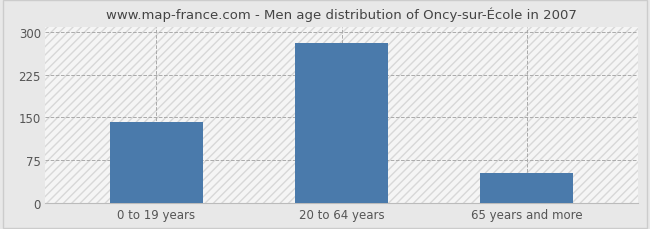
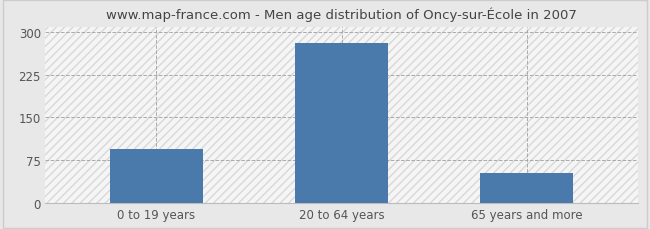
0 to 19 years: 142 -> 94
